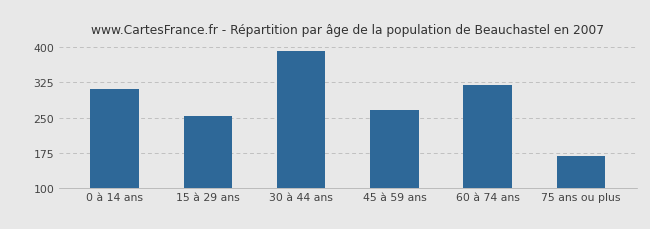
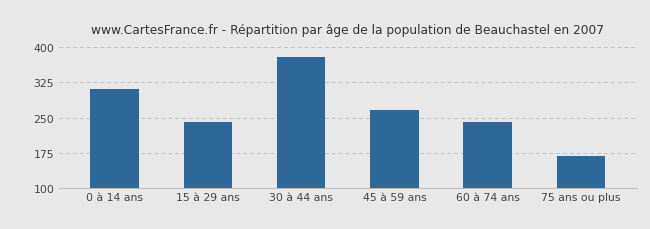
15 à 29 ans: 254 -> 240
30 à 44 ans: 393 -> 380
60 à 74 ans: 320 -> 240
